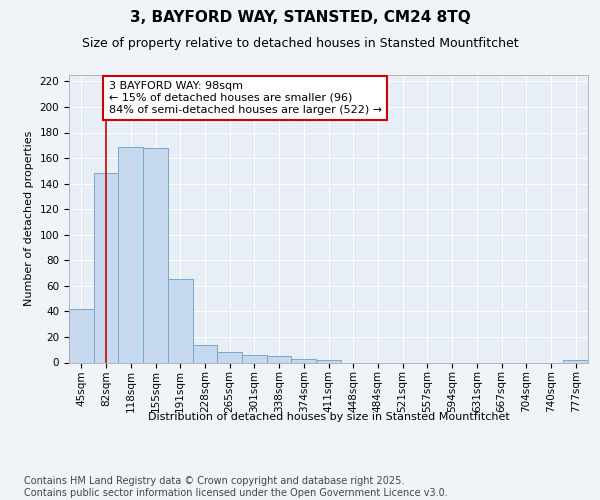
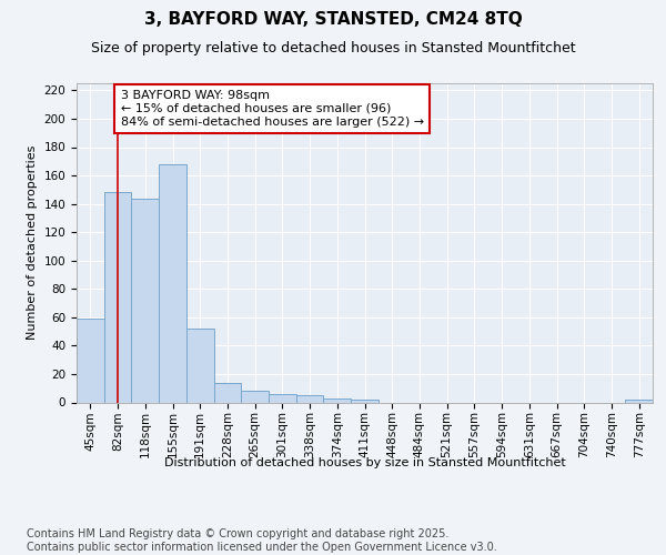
45sqm: 42 -> 59
118sqm: 169 -> 144
191sqm: 65 -> 52
